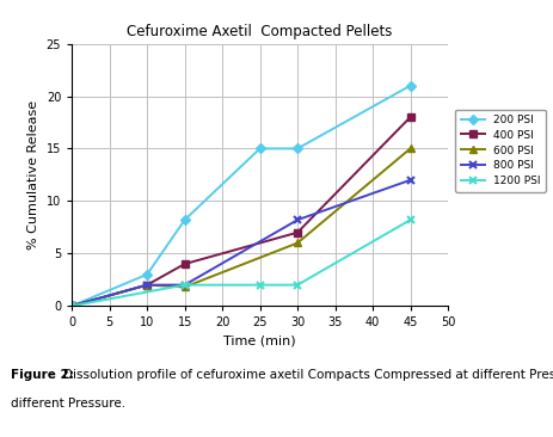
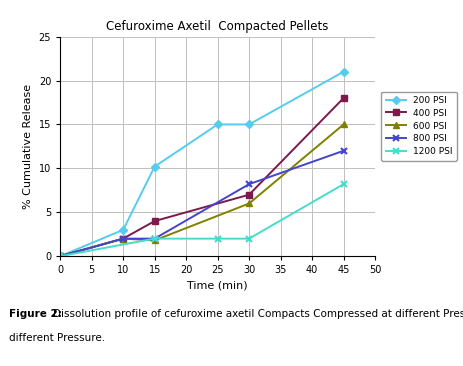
200 PSI/15: 8.2 -> 10.2
